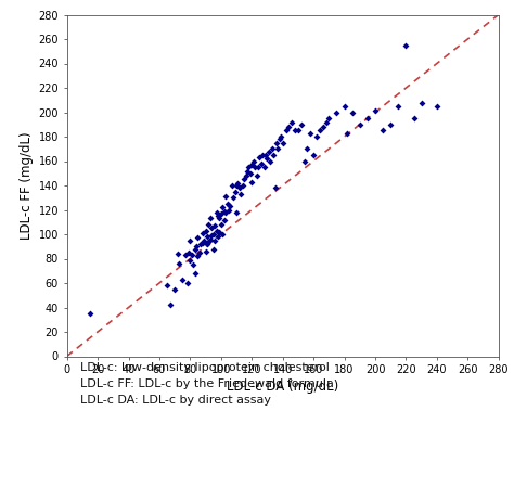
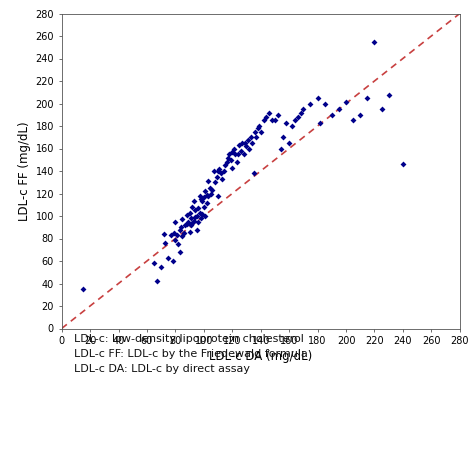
240: 205 -> 146
